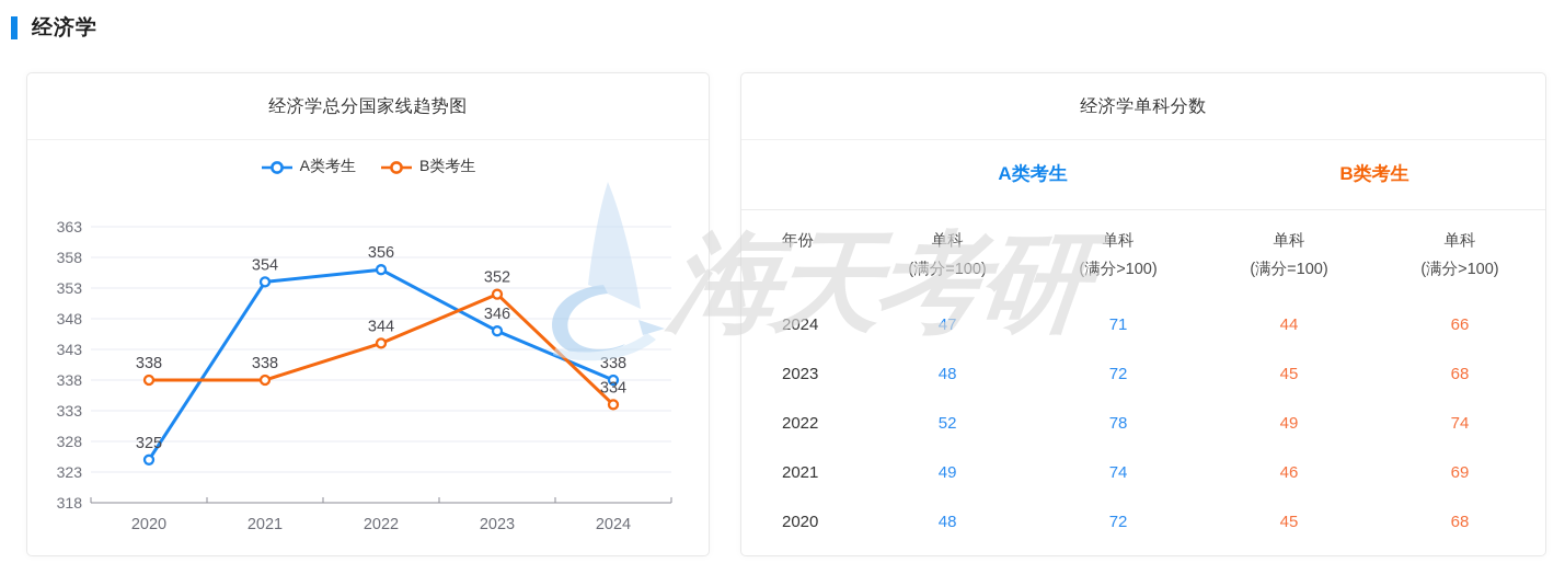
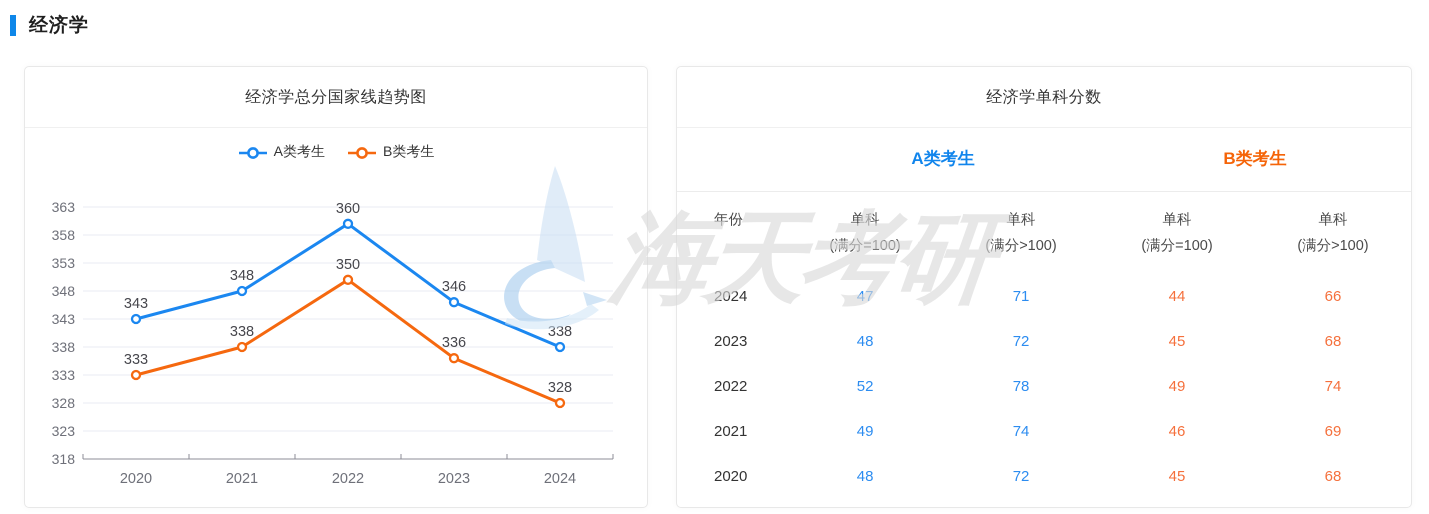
A类考生/2020: 325 -> 343
B类考生/2020: 338 -> 333
A类考生/2021: 354 -> 348
A类考生/2022: 356 -> 360
B类考生/2022: 344 -> 350
B类考生/2023: 352 -> 336
B类考生/2024: 334 -> 328
